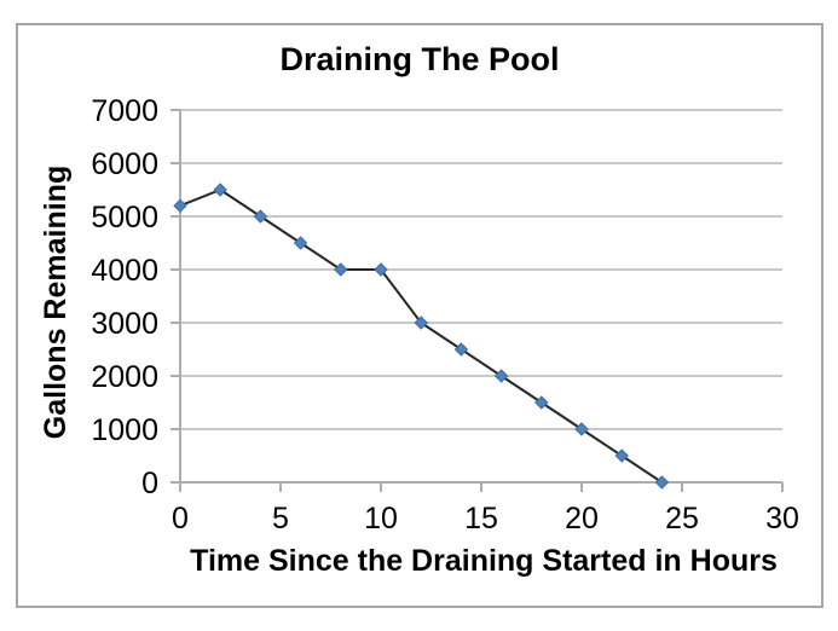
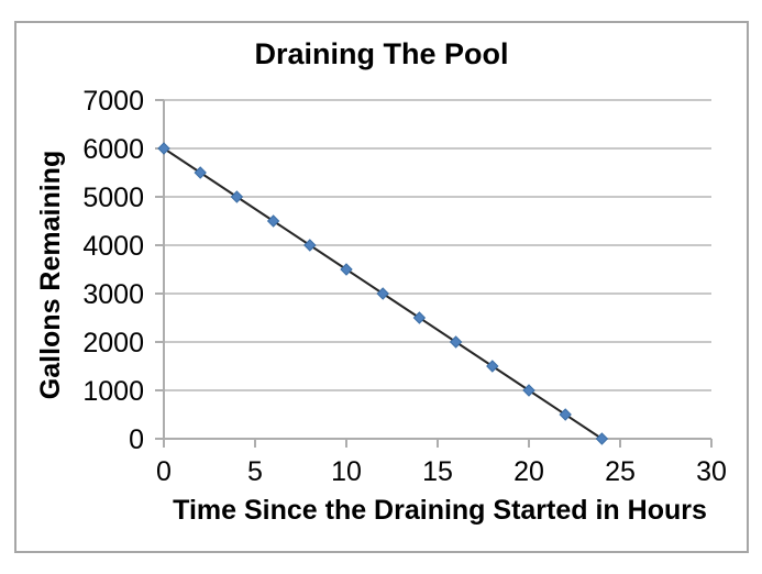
0: 5200 -> 6000
10: 4000 -> 3500
